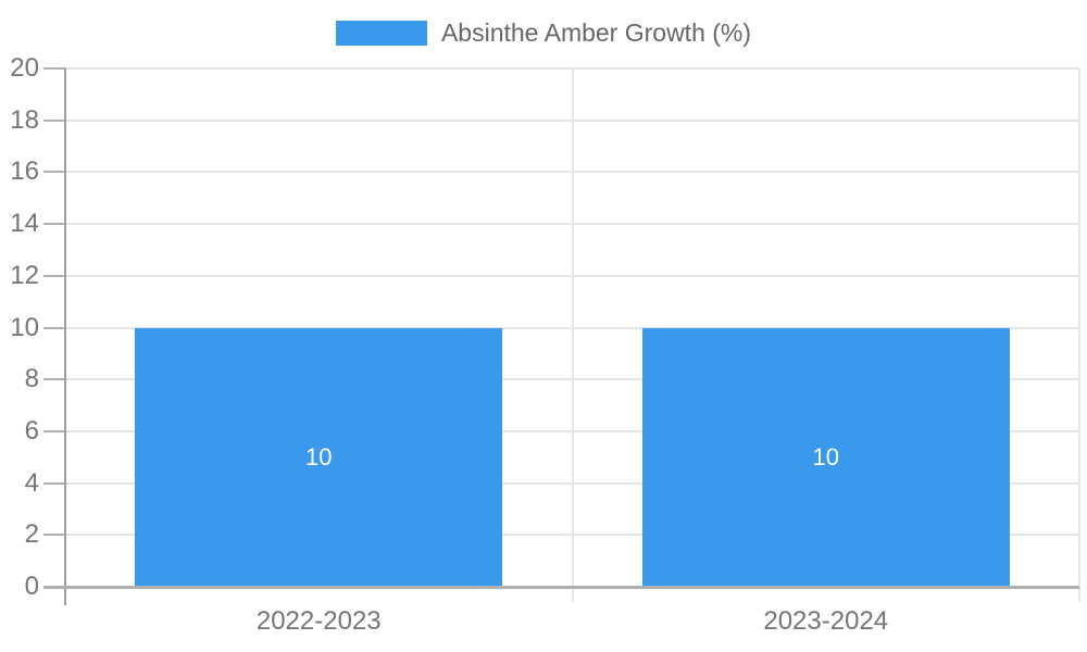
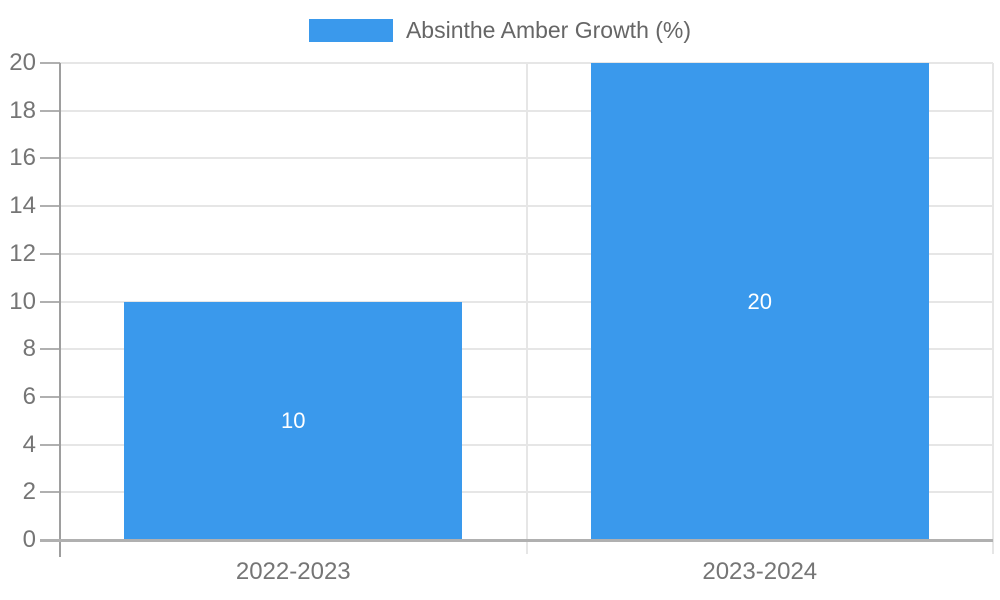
2023-2024: 10 -> 20
